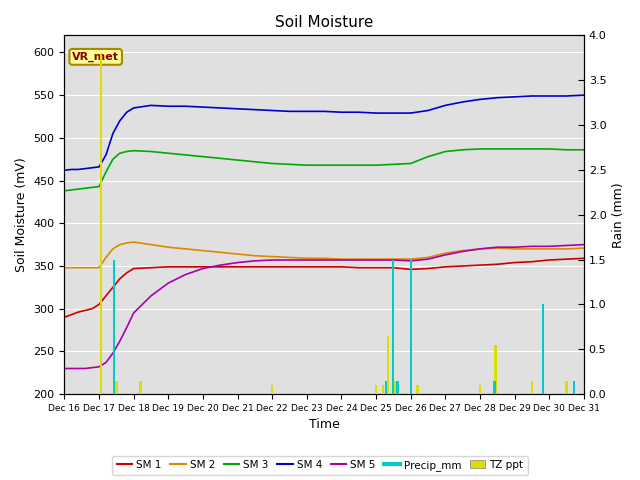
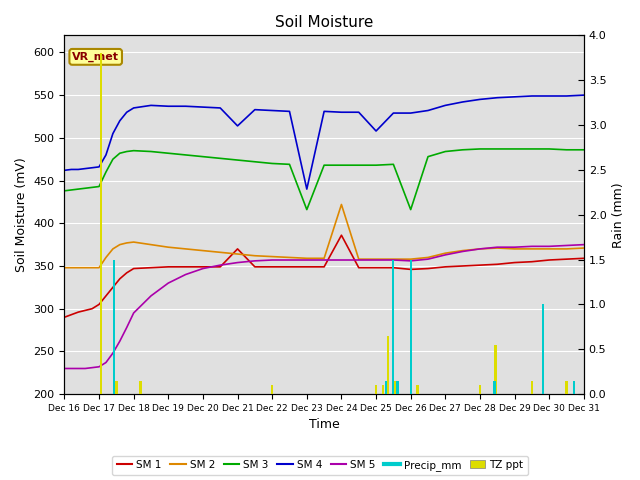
SM 1/Dec 21: 349 -> 370
SM 4/Dec 21: 534 -> 514
SM 3/Dec 23: 468 -> 416
SM 4/Dec 23: 531 -> 440
SM 1/Dec 24: 349 -> 386
SM 2/Dec 24: 358 -> 422
SM 4/Dec 25: 529 -> 508
SM 3/Dec 26: 470 -> 416
